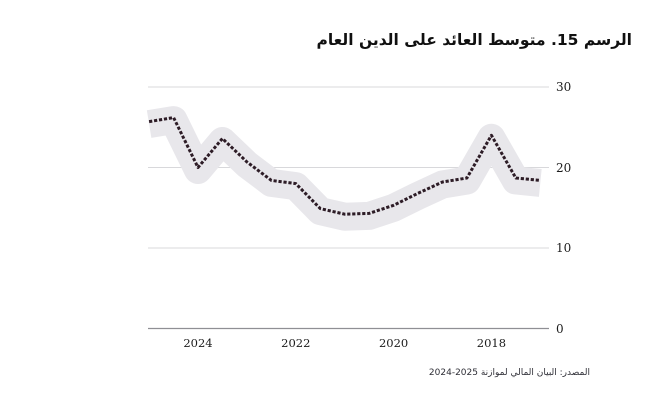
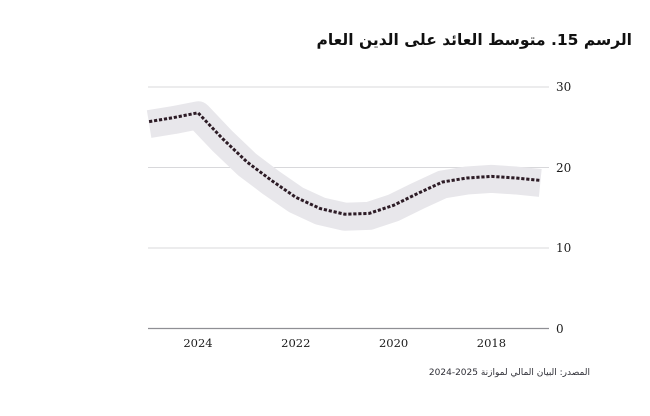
2024: 20 -> 27
2022: 18 -> 16
2018: 24 -> 19
